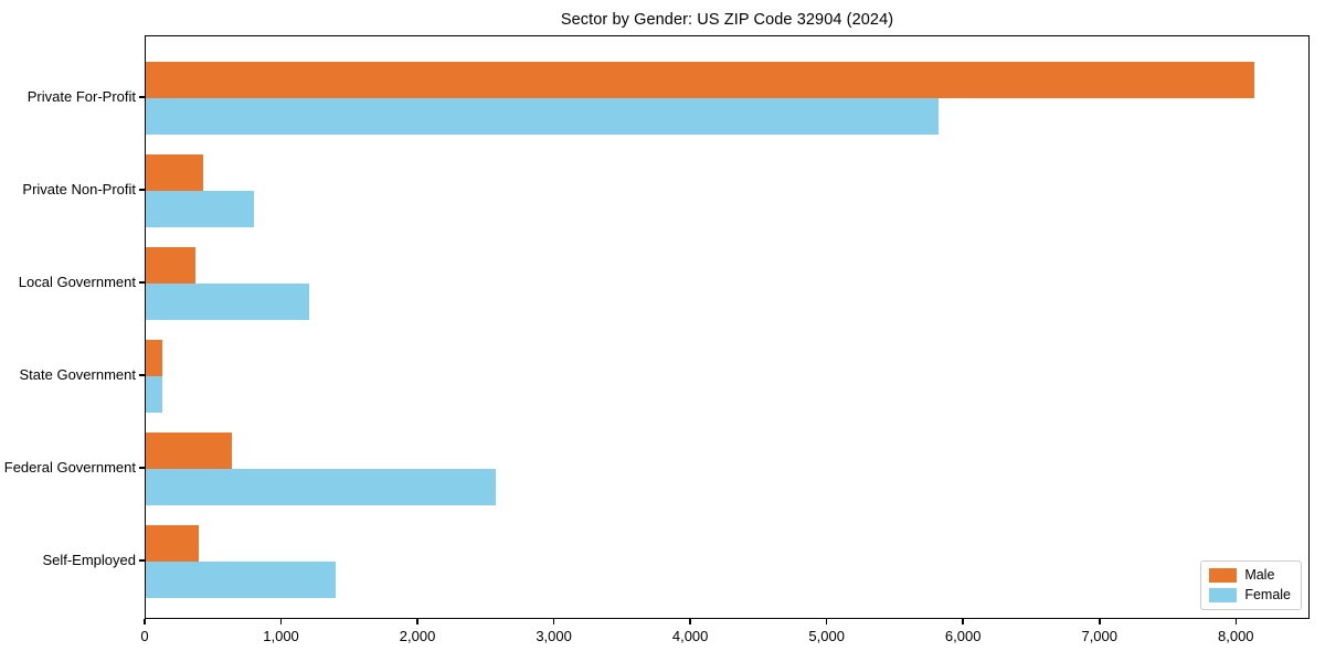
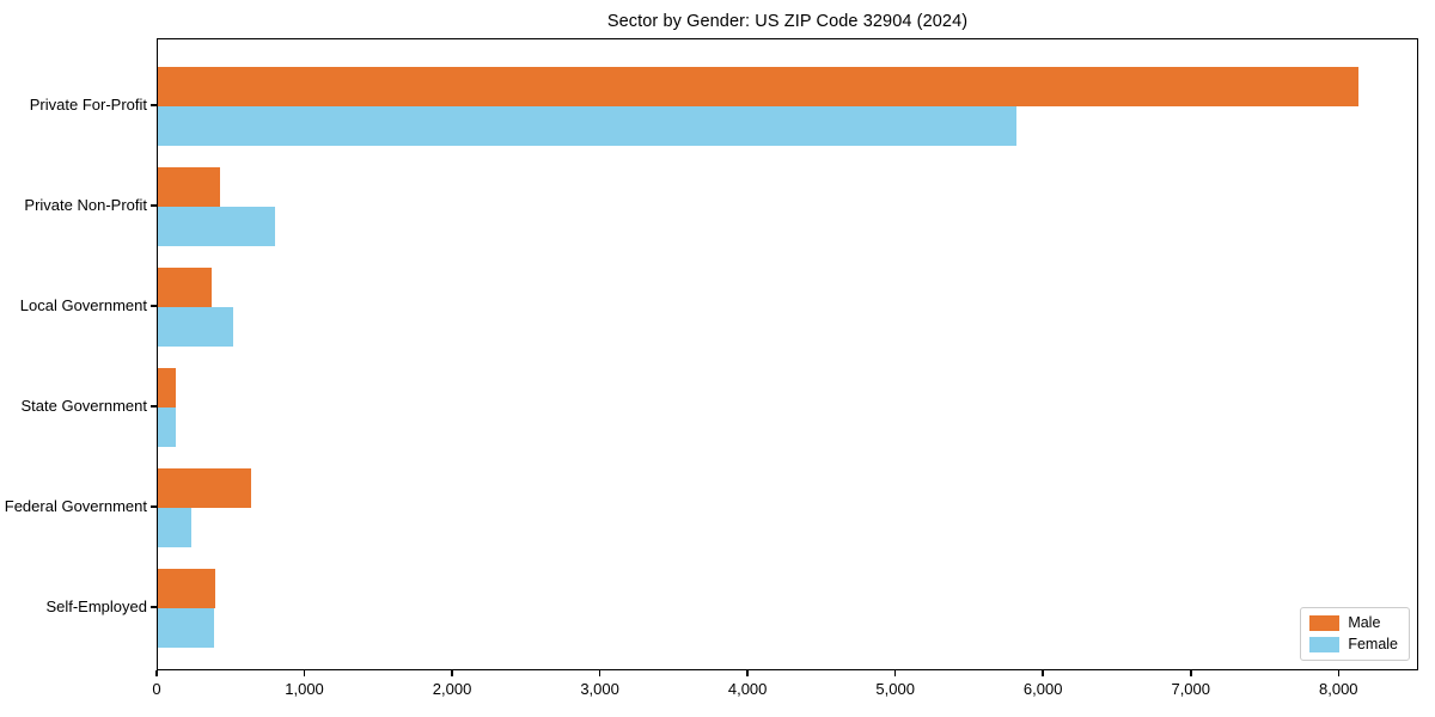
Female/Local Government: 1200 -> 510
Female/Federal Government: 2570 -> 230
Female/Self-Employed: 1390 -> 380
